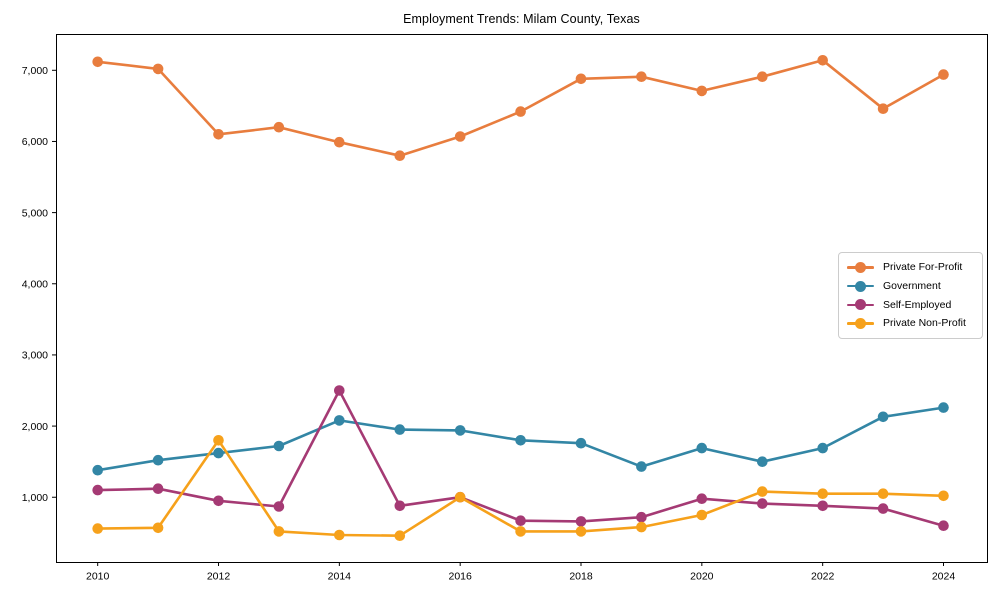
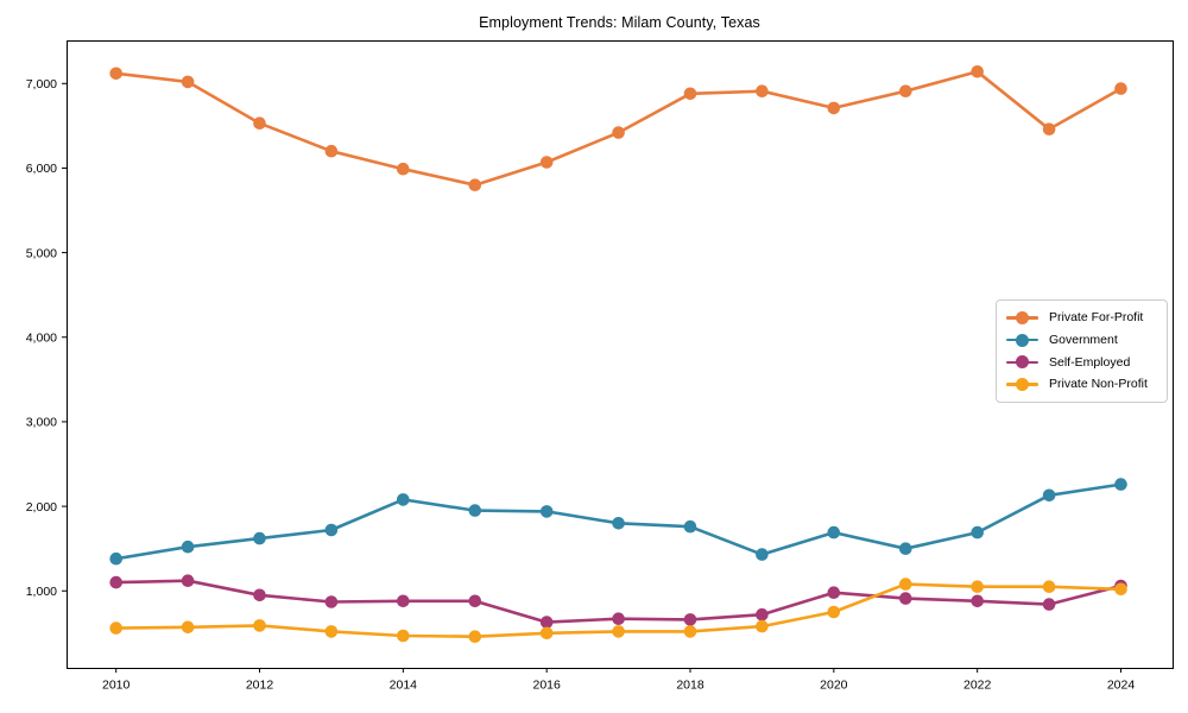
Private For-Profit/2012: 6100 -> 6500
Private Non-Profit/2012: 1800 -> 600
Self-Employed/2014: 2500 -> 900
Self-Employed/2016: 1000 -> 600
Private Non-Profit/2016: 1000 -> 500
Self-Employed/2024: 600 -> 1100
